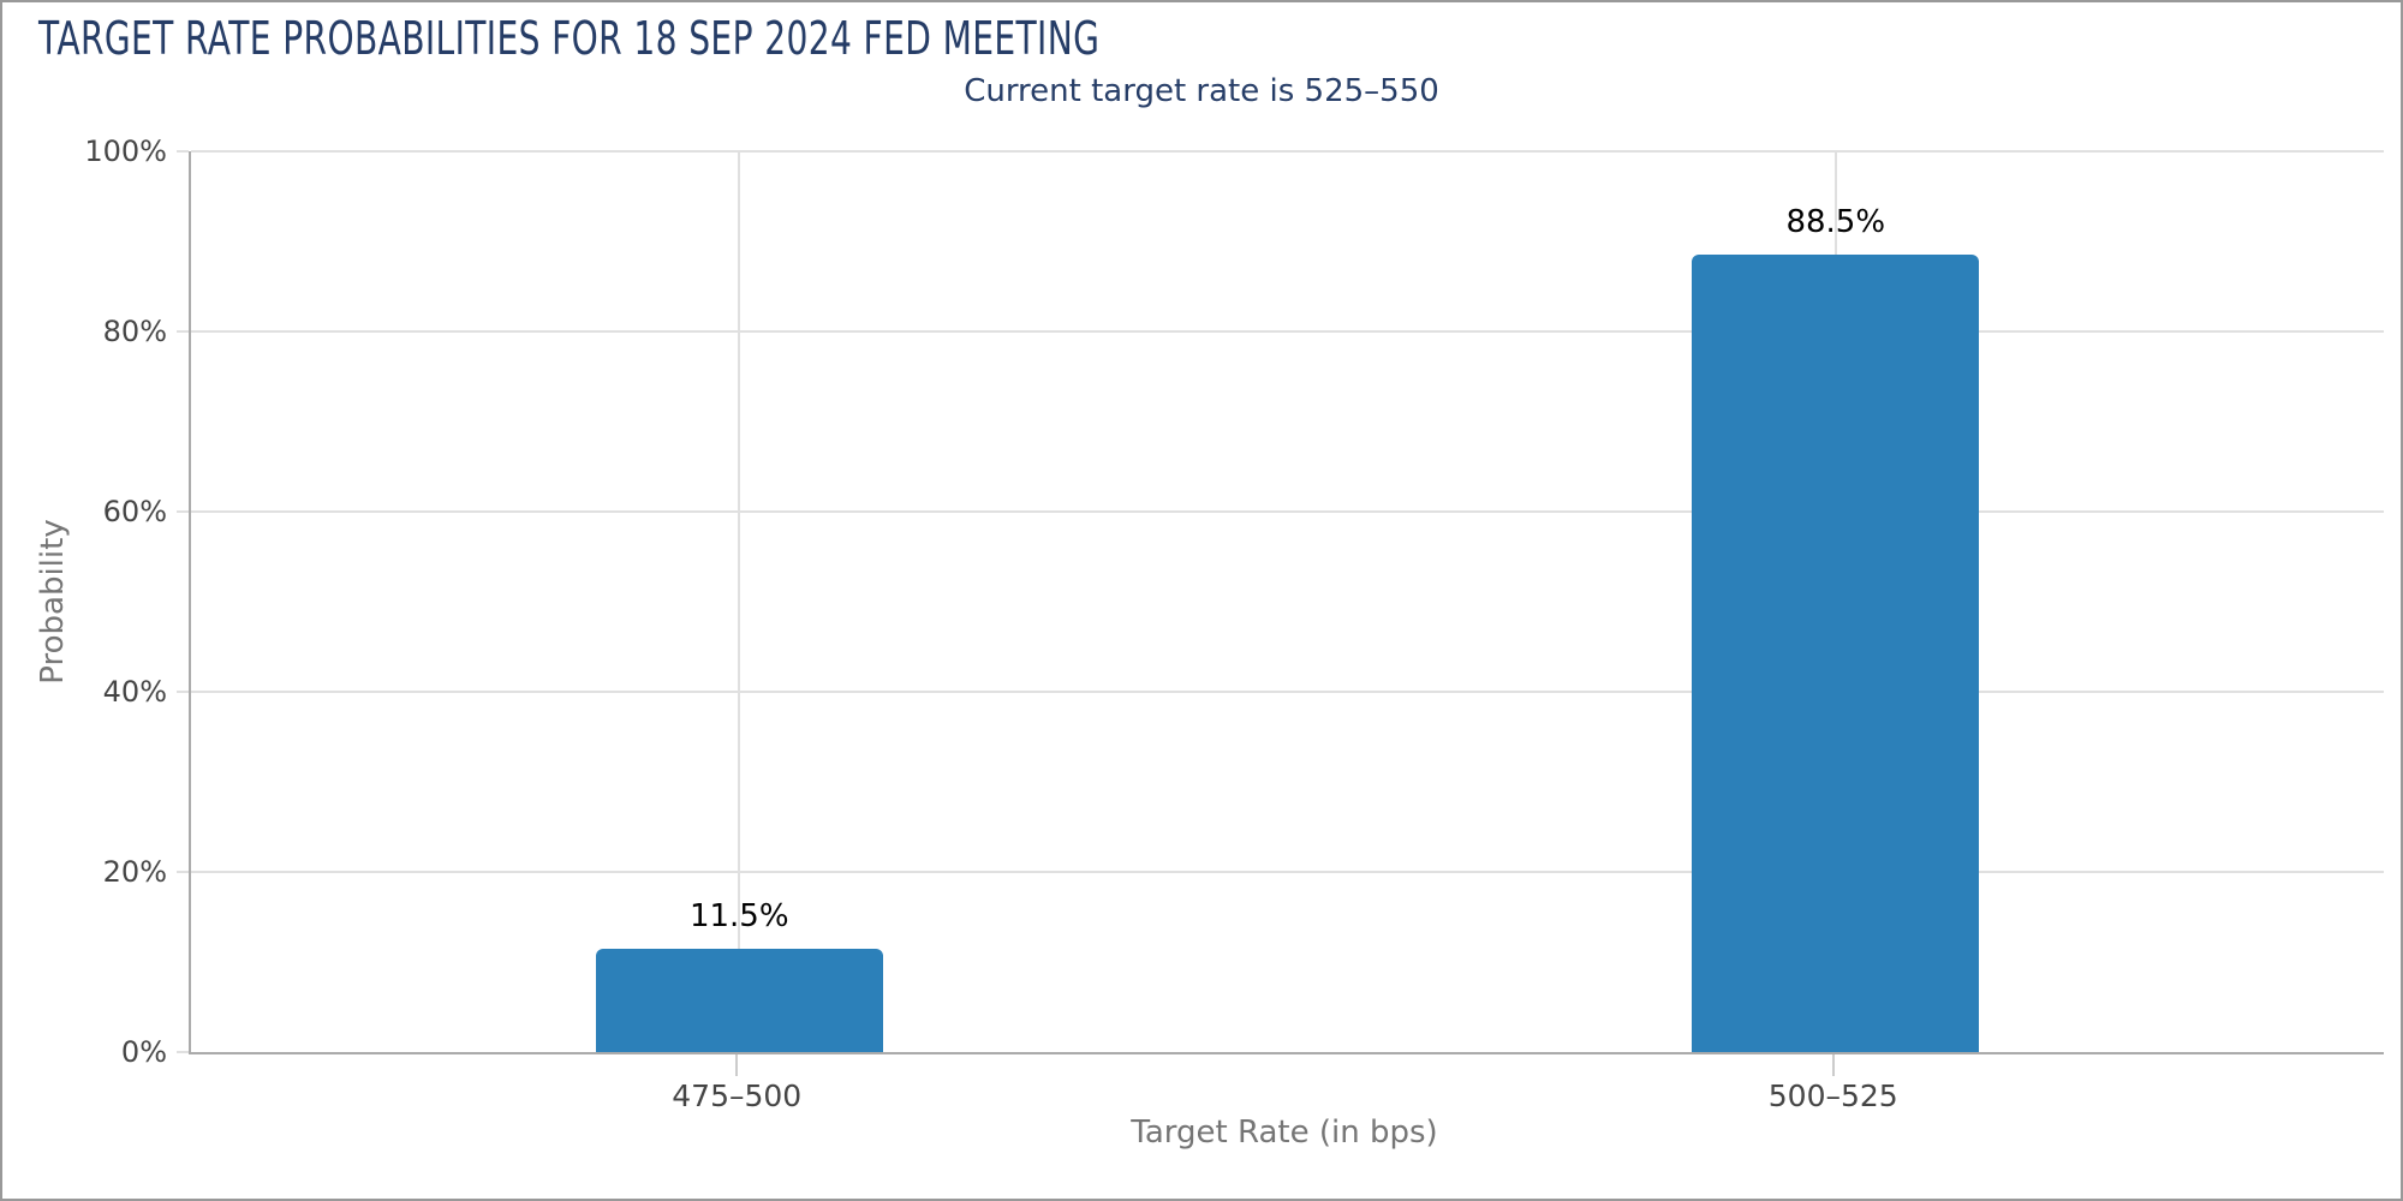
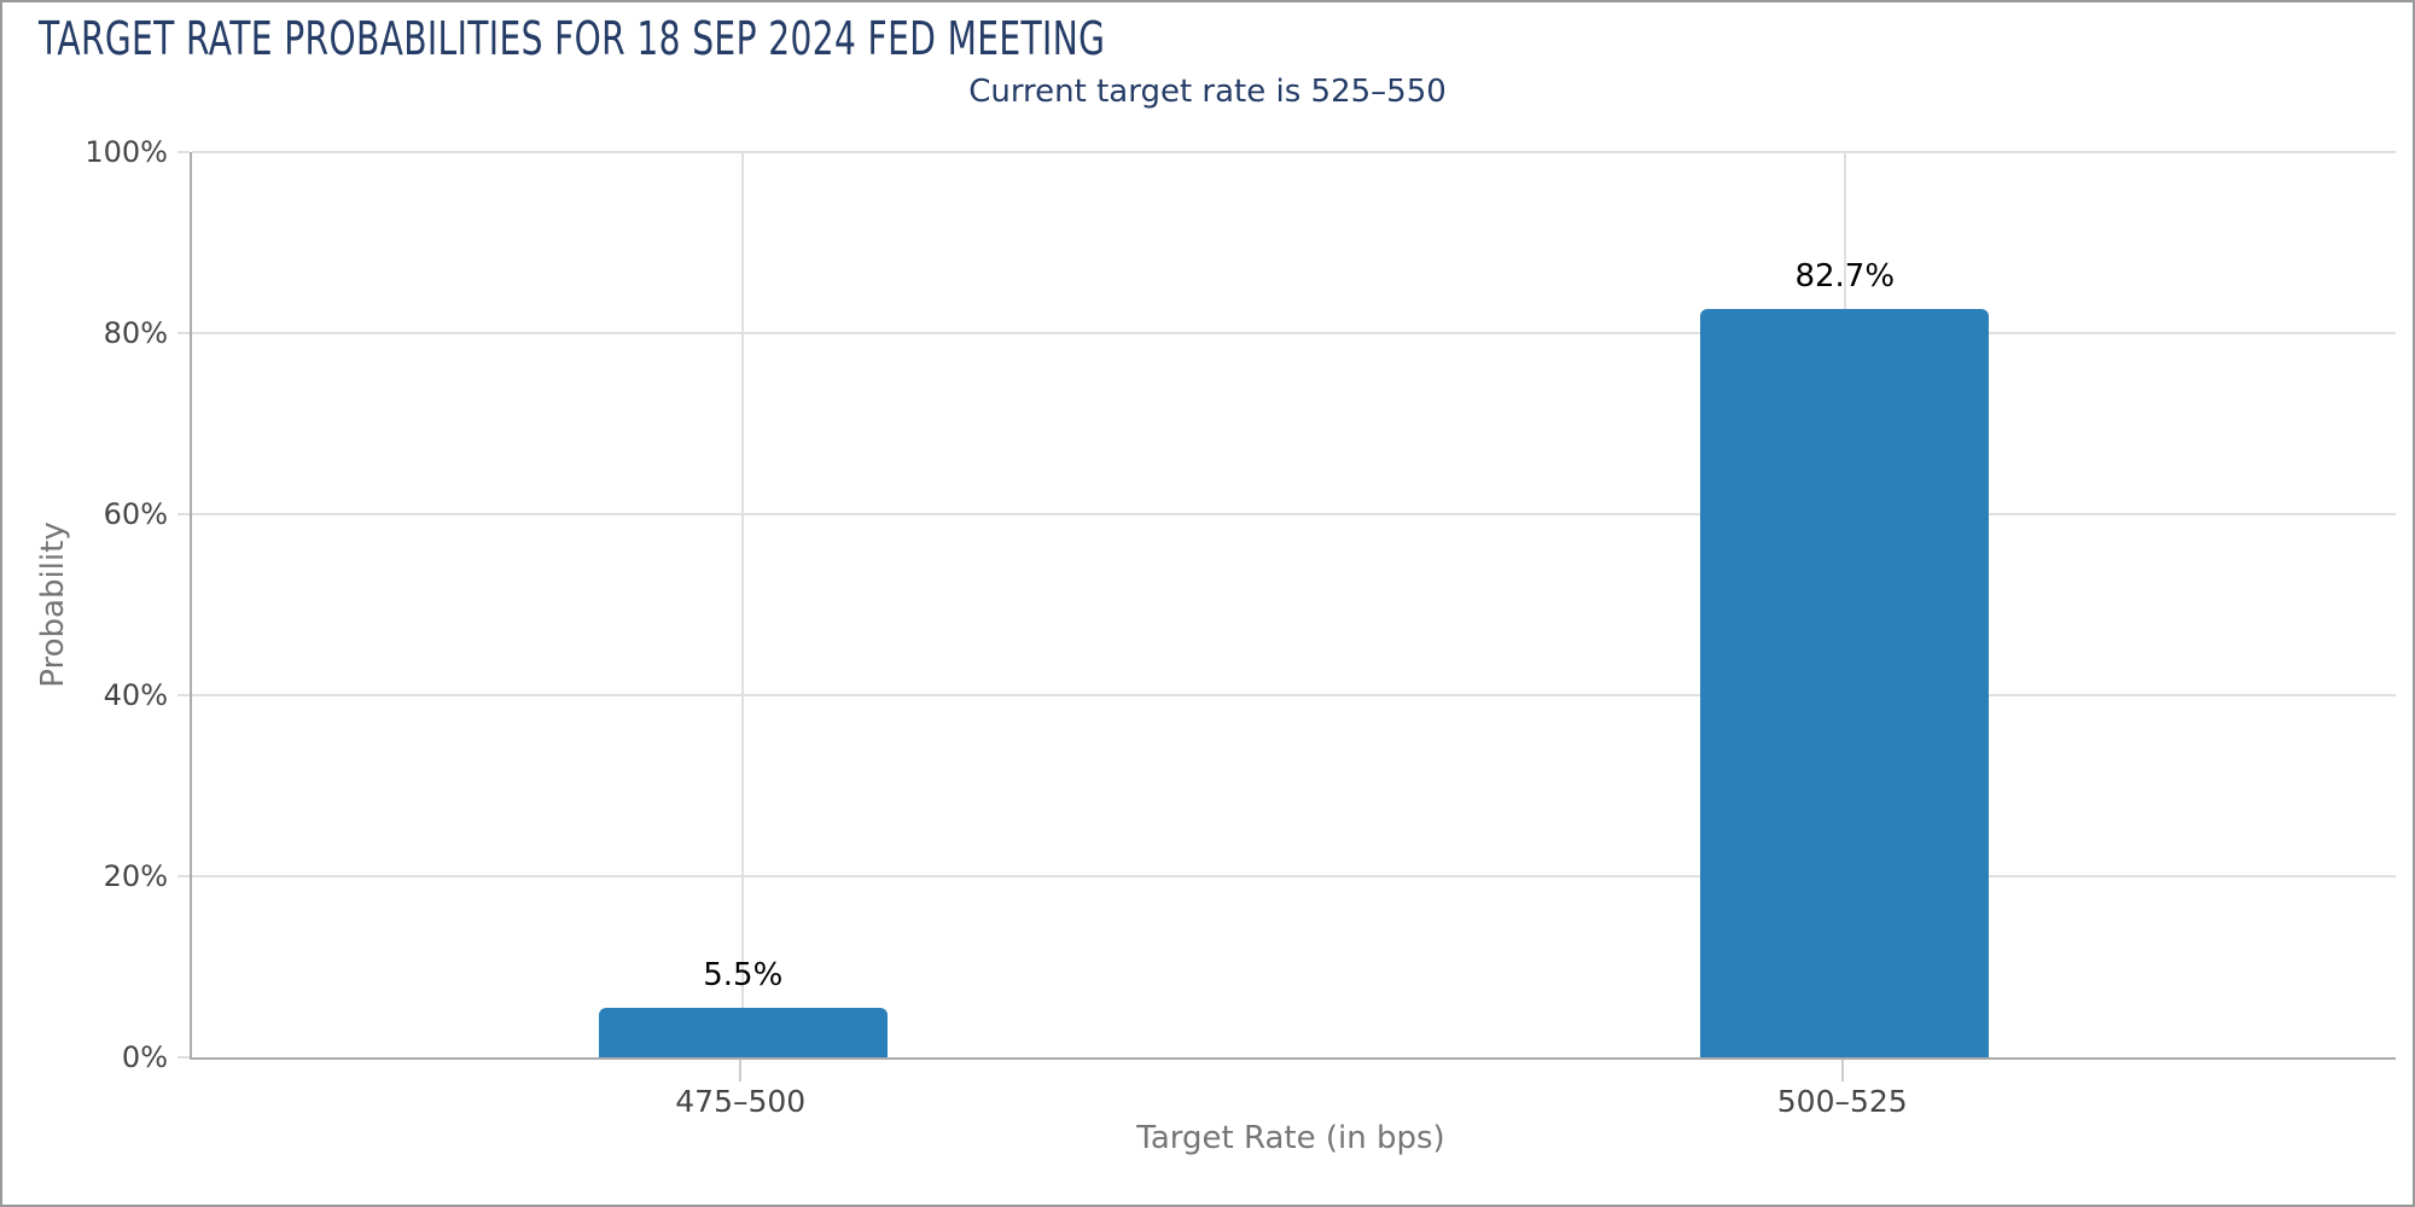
475–500: 11.5% -> 5.5%
500–525: 88.5% -> 82.7%
